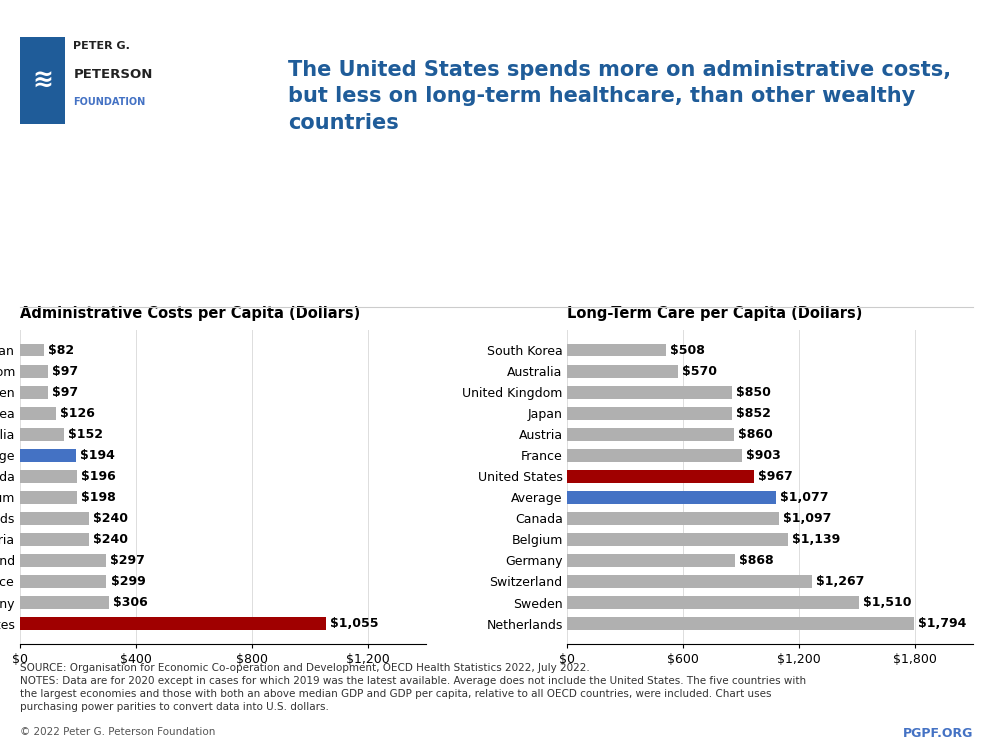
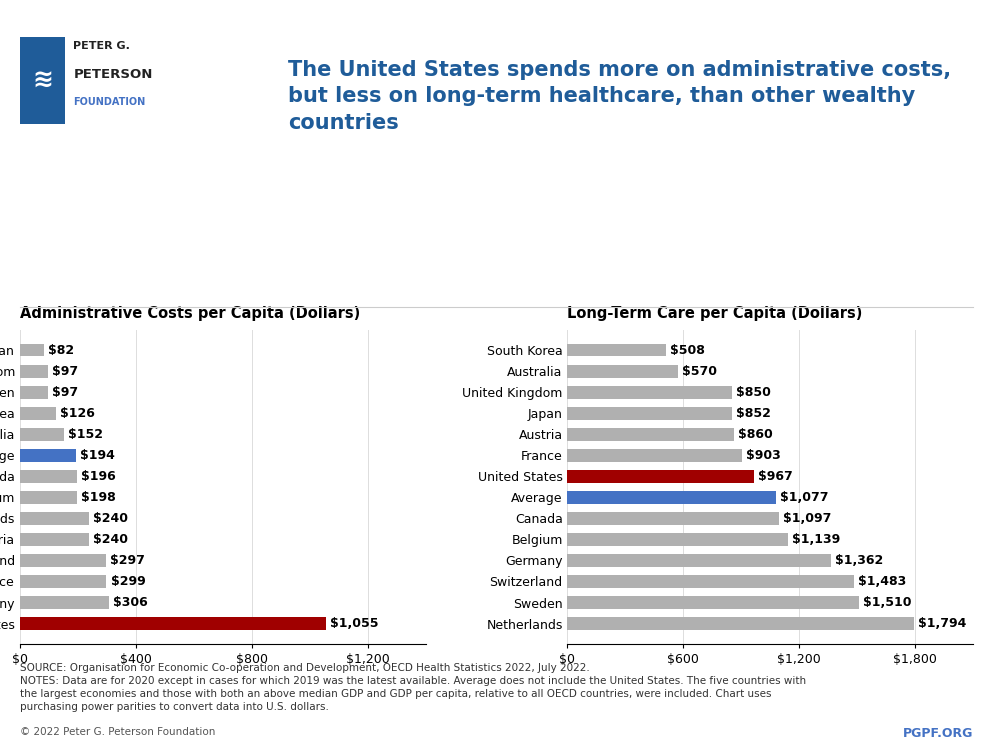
Long-Term Care per Capita (Dollars)/Germany: $868 -> $1,362
Long-Term Care per Capita (Dollars)/Switzerland: $1,267 -> $1,483
